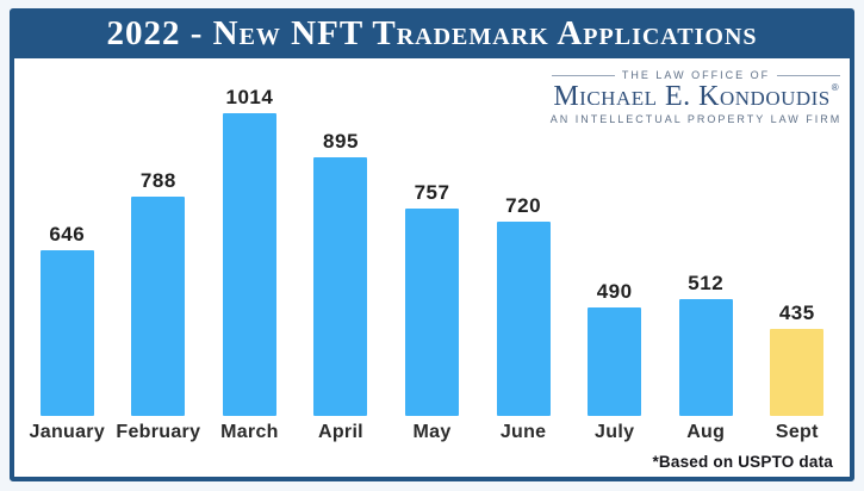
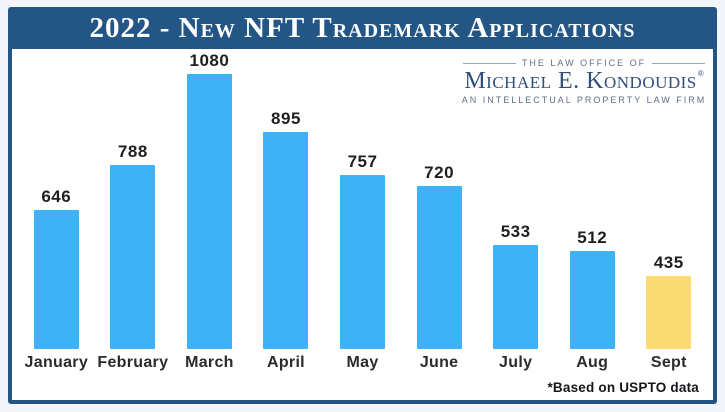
March: 1014 -> 1080
July: 490 -> 533
